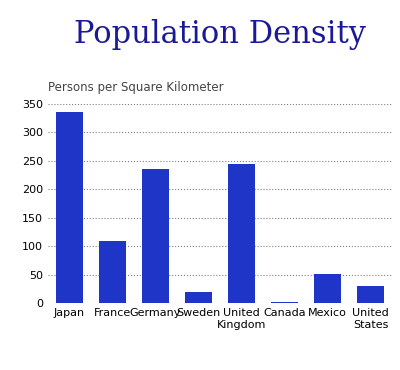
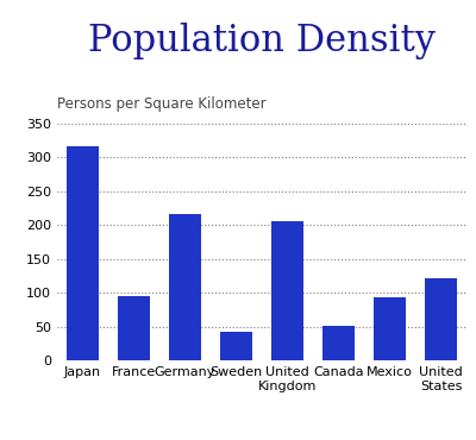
Japan: 336 -> 316
France: 110 -> 96
Germany: 235 -> 216
Sweden: 20 -> 42
United Kingdom: 245 -> 206
Canada: 3 -> 52
Mexico: 52 -> 94
United States: 30 -> 122
